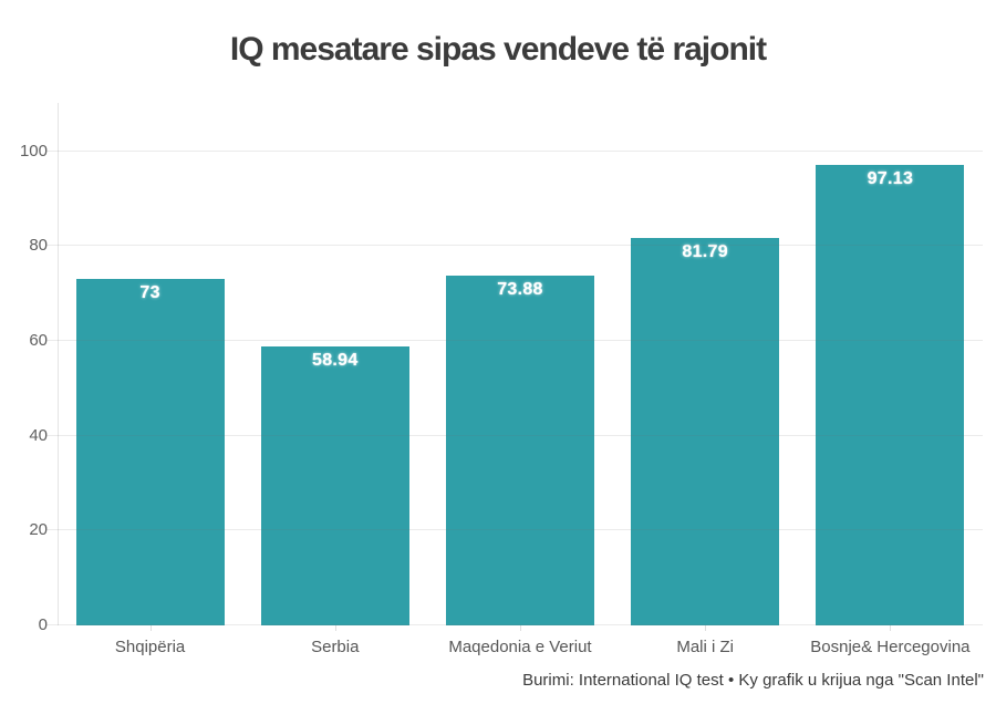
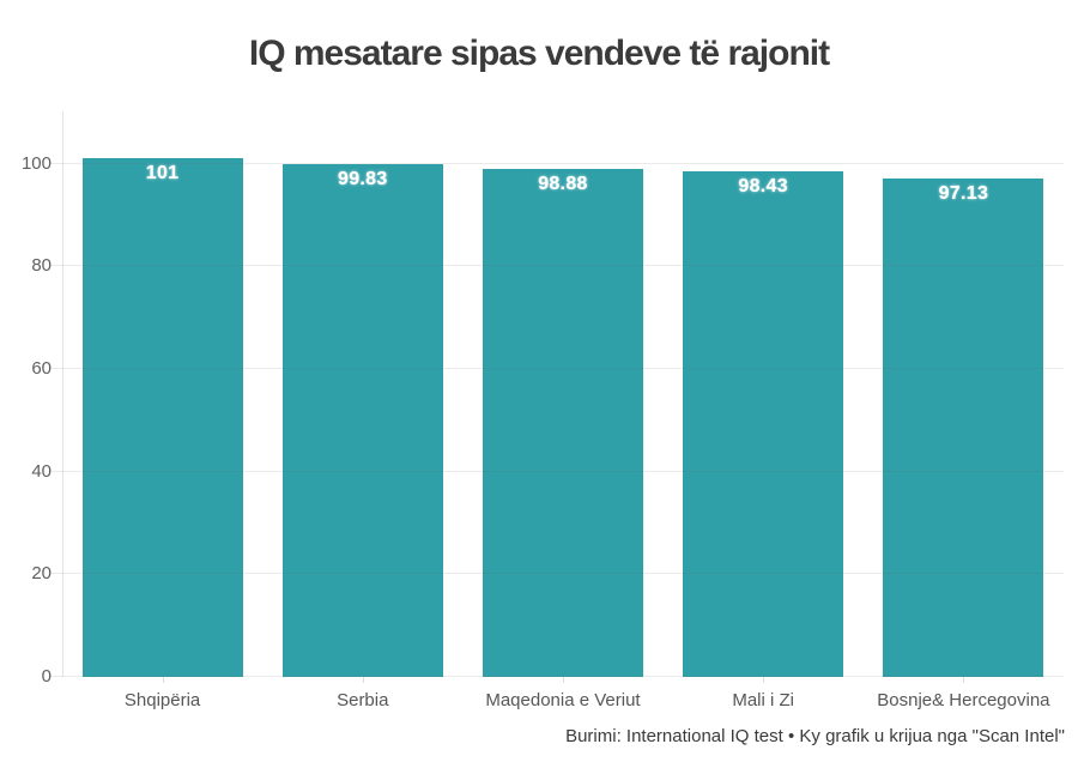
Shqipëria: 73 -> 101
Serbia: 58.94 -> 99.83
Maqedonia e Veriut: 73.88 -> 98.88
Mali i Zi: 81.79 -> 98.43
